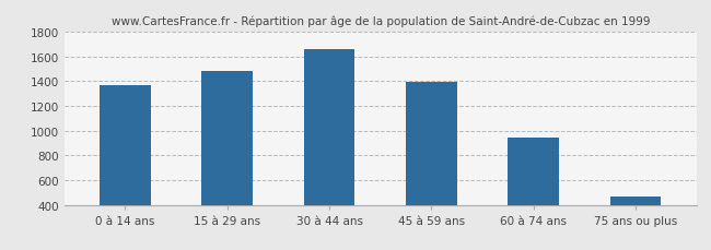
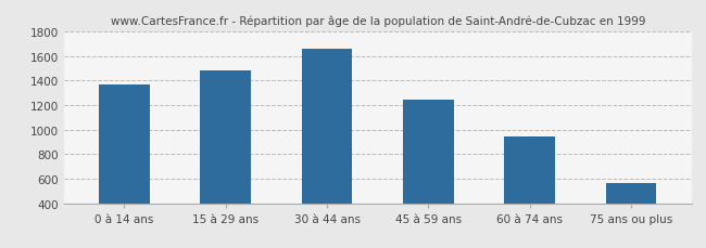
45 à 59 ans: 1390 -> 1240
75 ans ou plus: 470 -> 560
